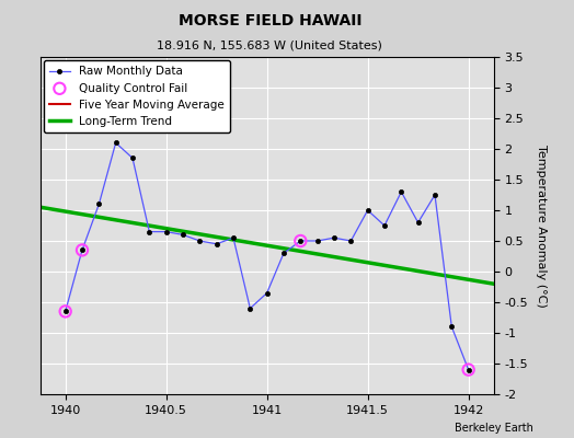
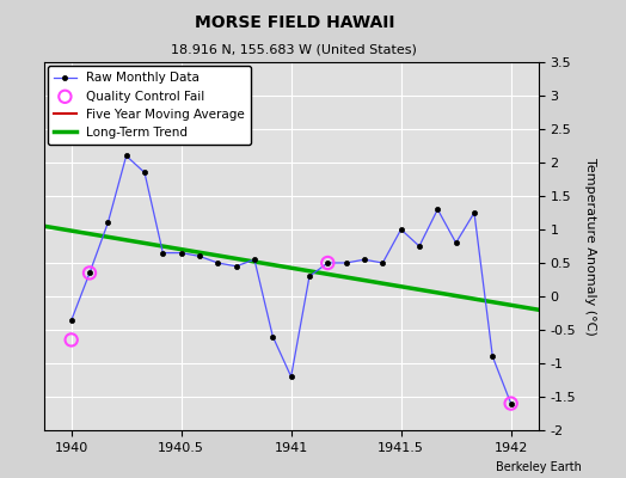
Raw Monthly Data/1940: -0.65 -> -0.36
Raw Monthly Data/1941: -0.35 -> -1.20
